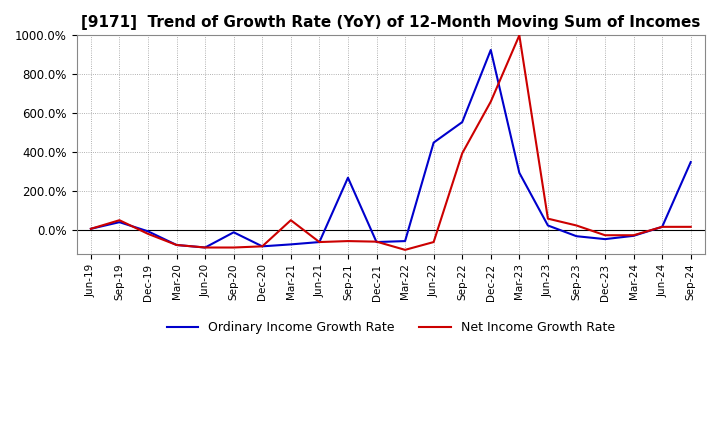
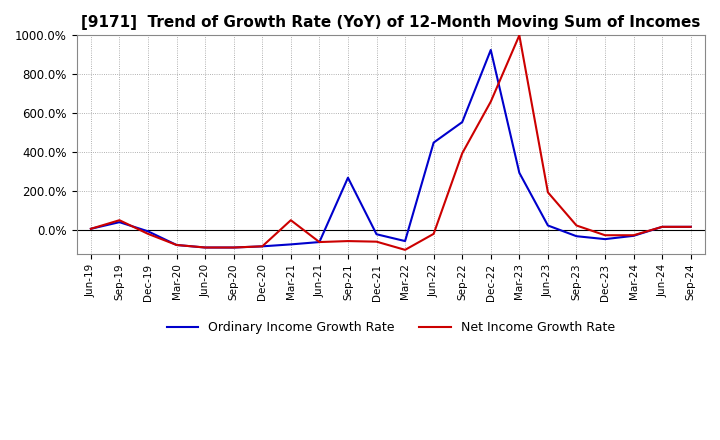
Ordinary Income Growth Rate/Sep-20: -10% -> -90%
Ordinary Income Growth Rate/Dec-21: -60% -> -20%
Net Income Growth Rate/Jun-22: -60% -> -20%
Net Income Growth Rate/Jun-23: 60% -> 200%
Ordinary Income Growth Rate/Sep-24: 350% -> 20%
